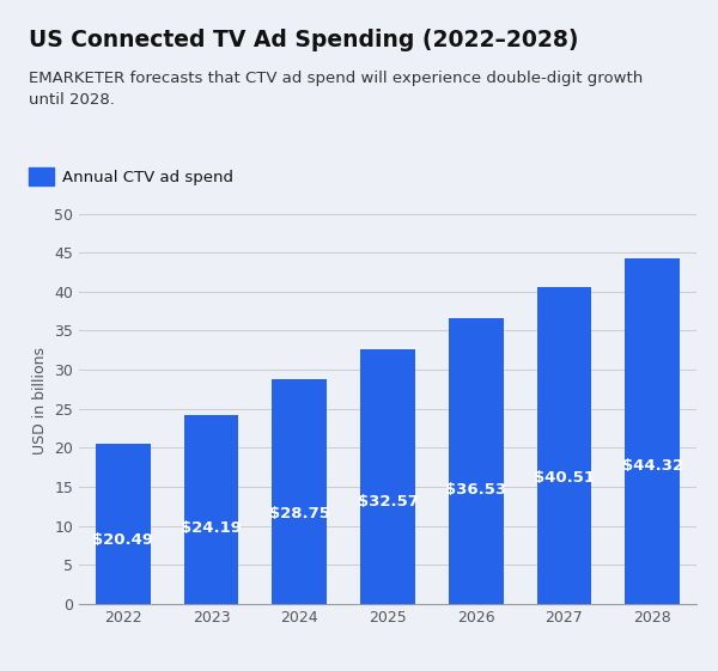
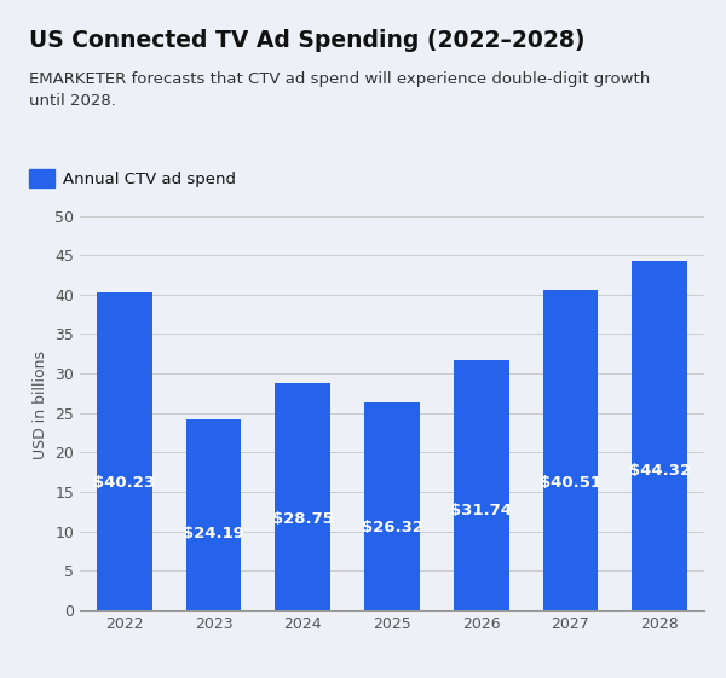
2022: $20.49 -> $40.23
2025: $32.57 -> $26.32
2026: $36.53 -> $31.74
